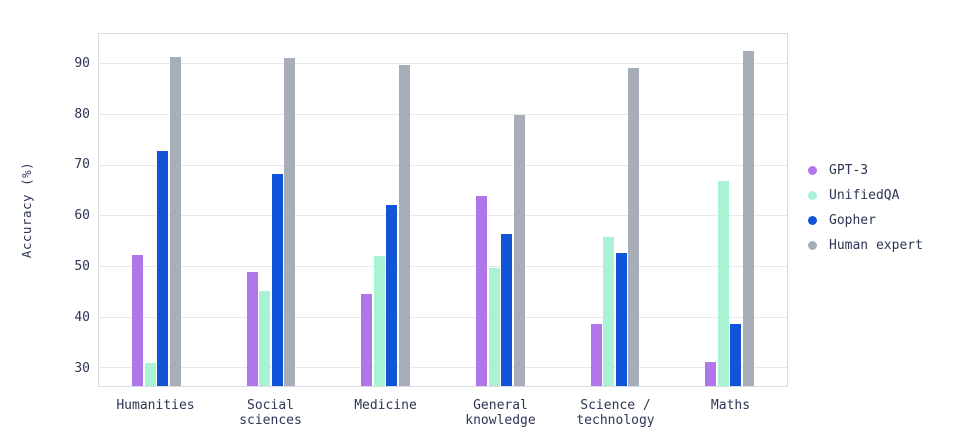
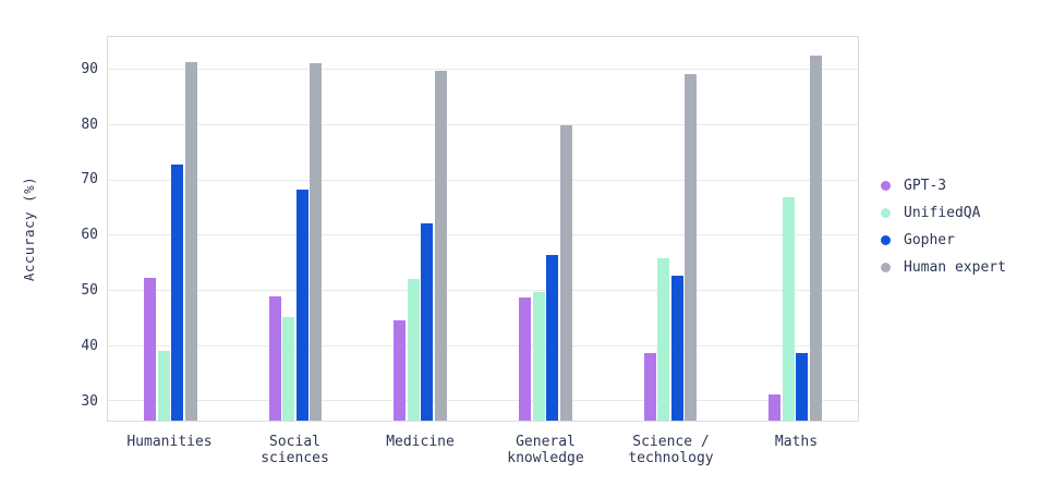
UnifiedQA/Humanities: 31 -> 39
GPT-3/General knowledge: 64 -> 49
